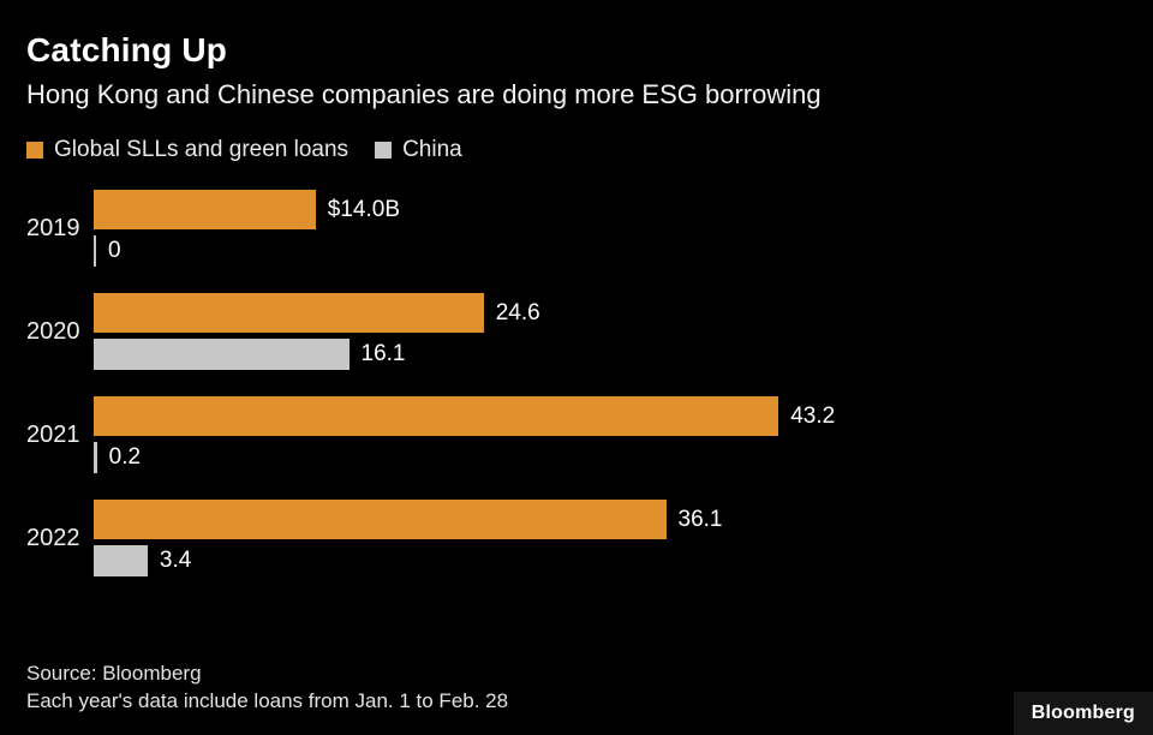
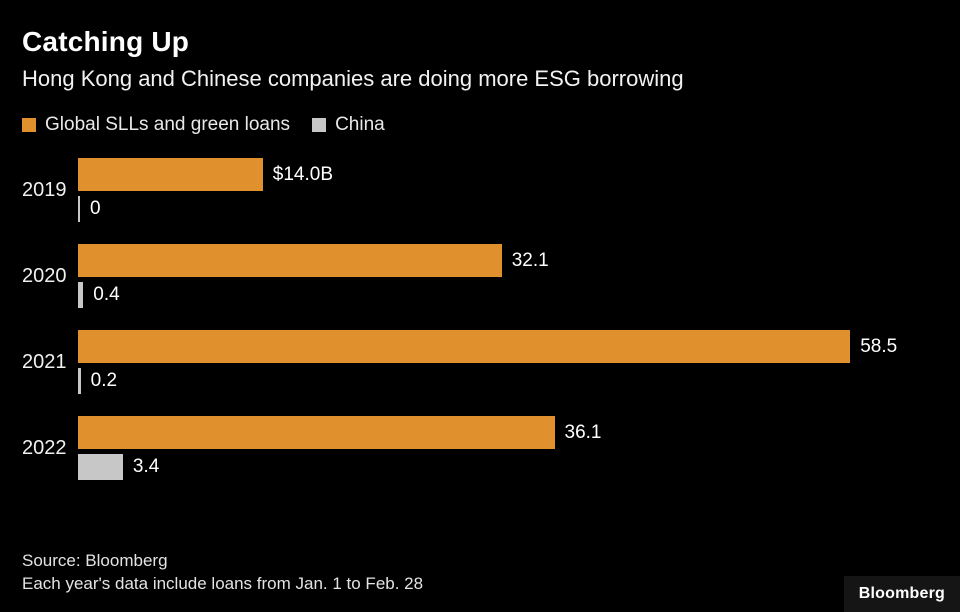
Global SLLs and green loans/2020: 24.6 -> 32.1
China/2020: 16.1 -> 0.4
Global SLLs and green loans/2021: 43.2 -> 58.5
